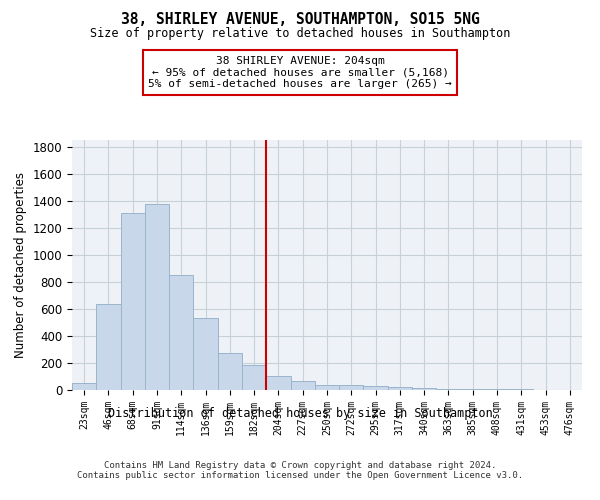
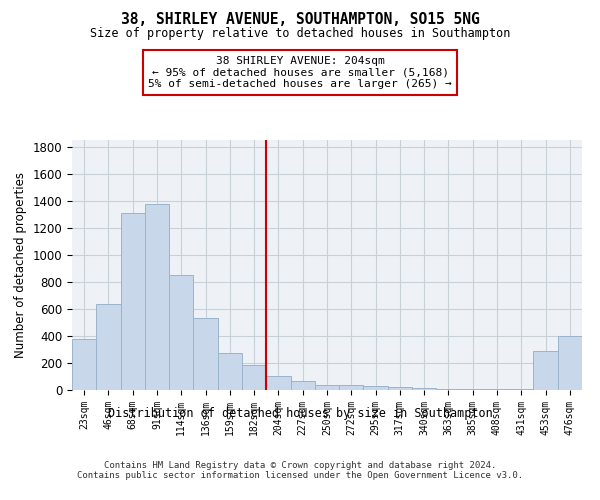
23sqm: 50 -> 380
453sqm: 0 -> 290
476sqm: 0 -> 400
